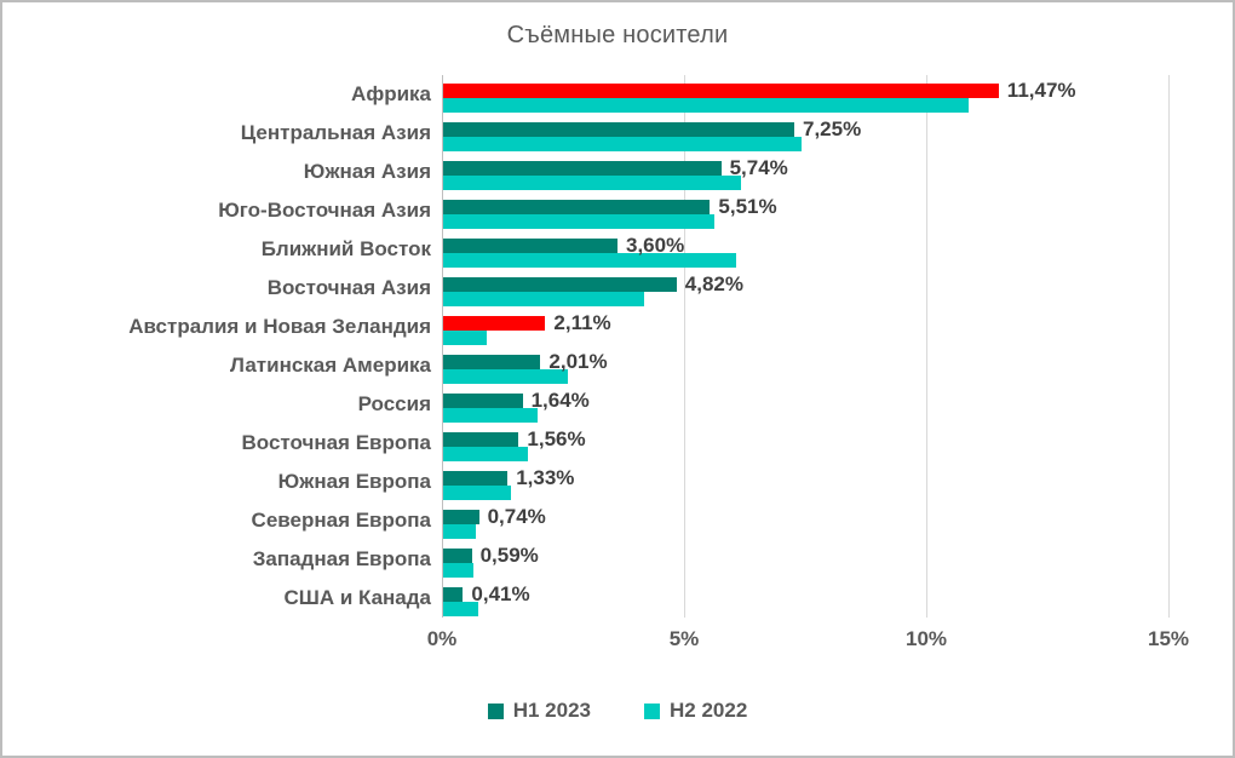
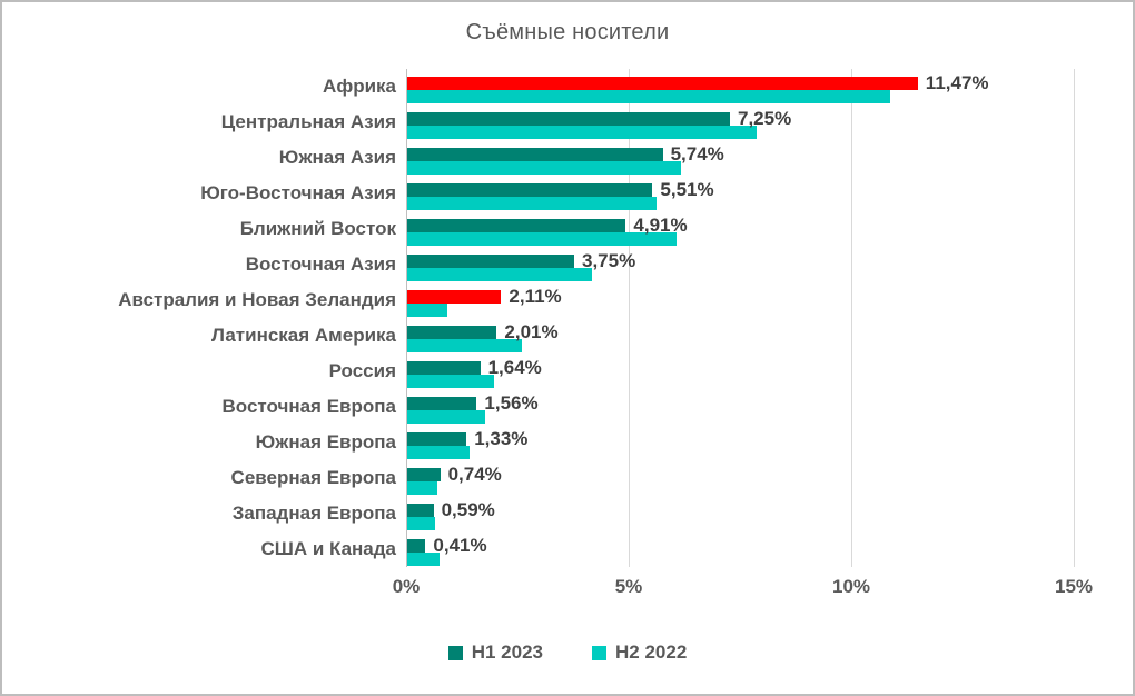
H2 2022/Центральная Азия: 7.4% -> 7.8%
H1 2023/Ближний Восток: 3,60% -> 4,91%
H1 2023/Восточная Азия: 4,82% -> 3,75%
